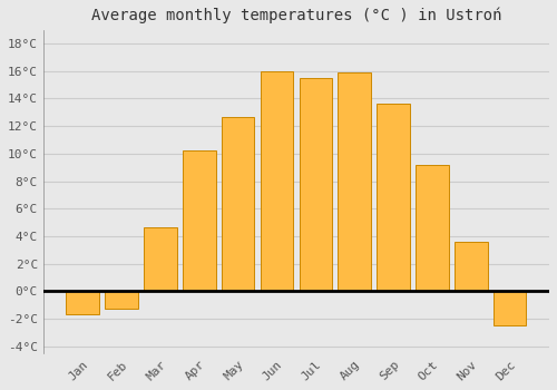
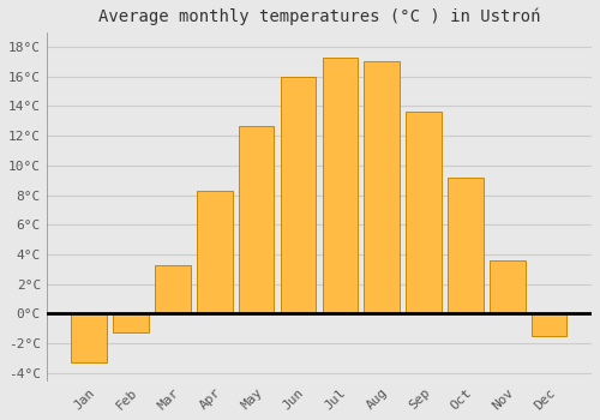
Jan: -1.7°C -> -3.3°C
Mar: 4.6°C -> 3.3°C
Apr: 10.2°C -> 8.3°C
Jul: 15.5°C -> 17.3°C
Aug: 15.9°C -> 17.0°C
Dec: -2.5°C -> -1.5°C
